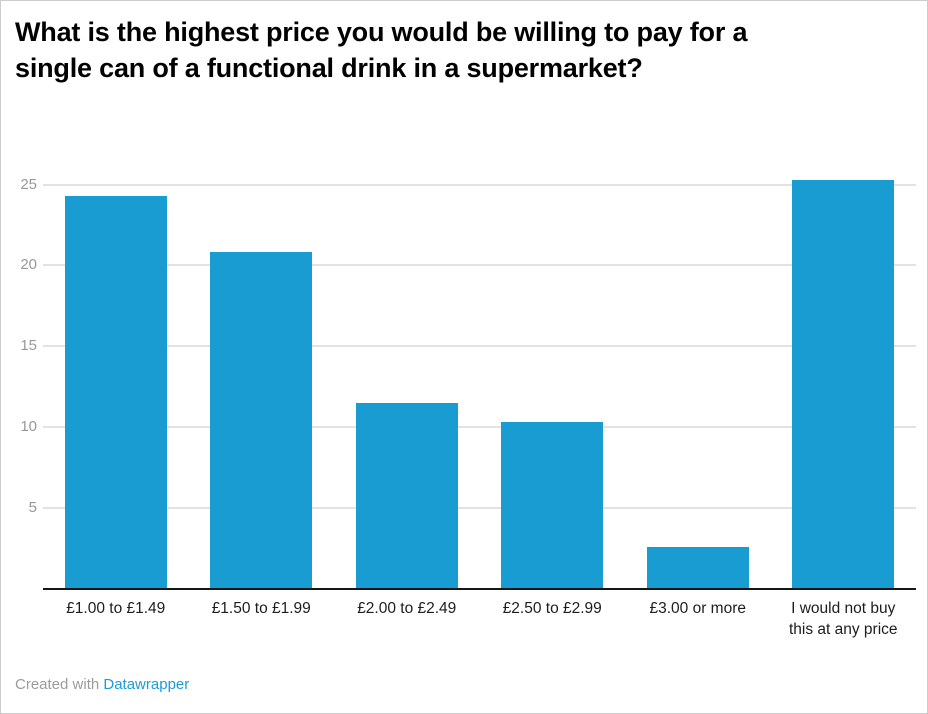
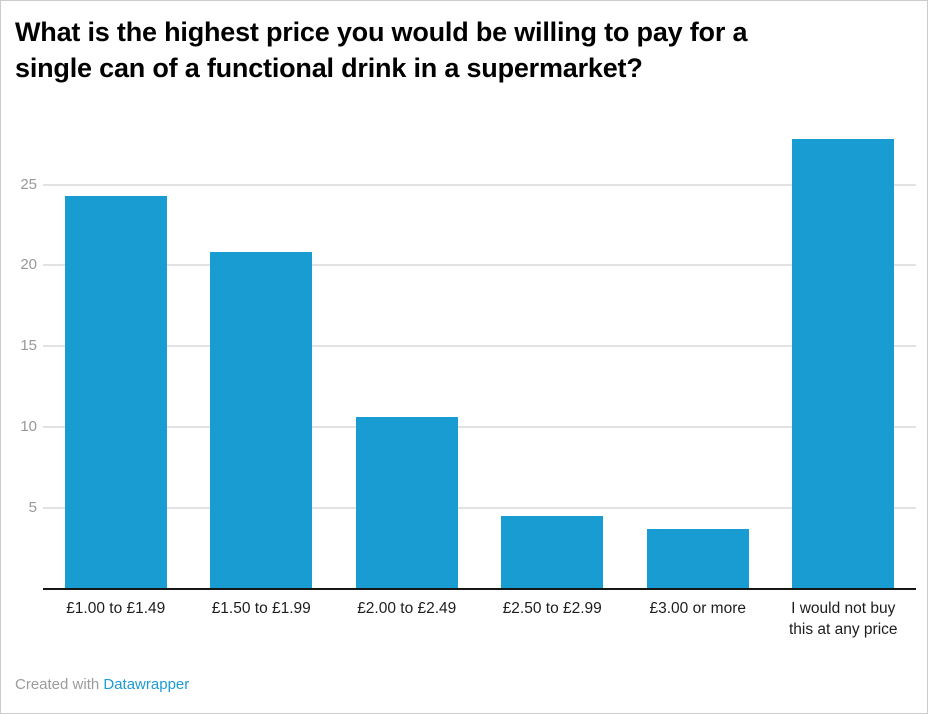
£2.00 to £2.49: 11.5 -> 10.6
£2.50 to £2.99: 10.3 -> 4.5
£3.00 or more: 2.6 -> 3.7
I would not buy this at any price: 25.3 -> 27.8
